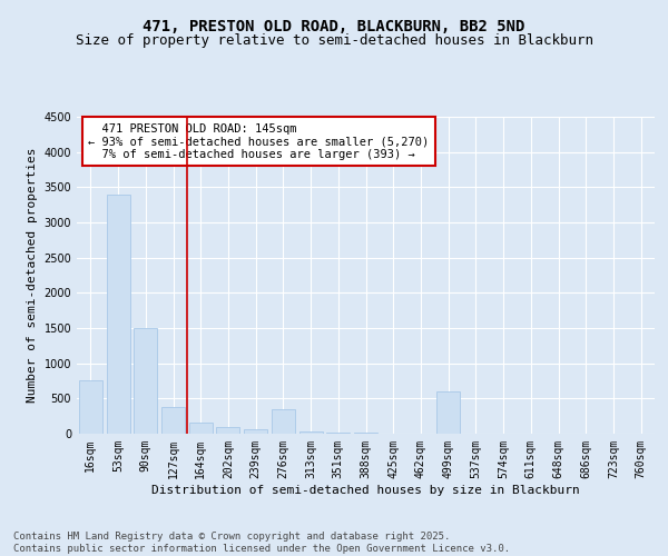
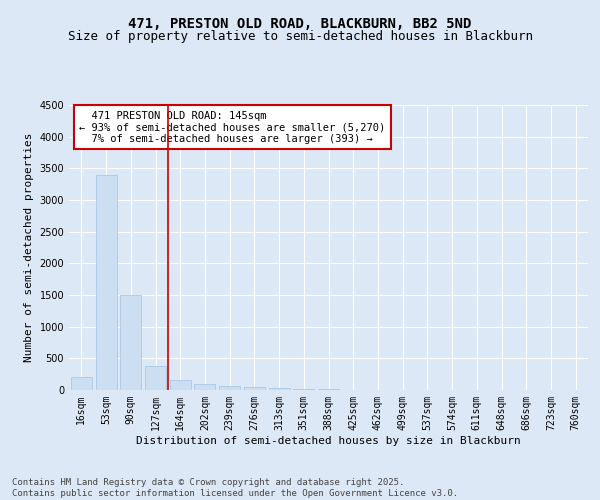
16sqm: 760 -> 200
276sqm: 340 -> 50
499sqm: 600 -> 0
